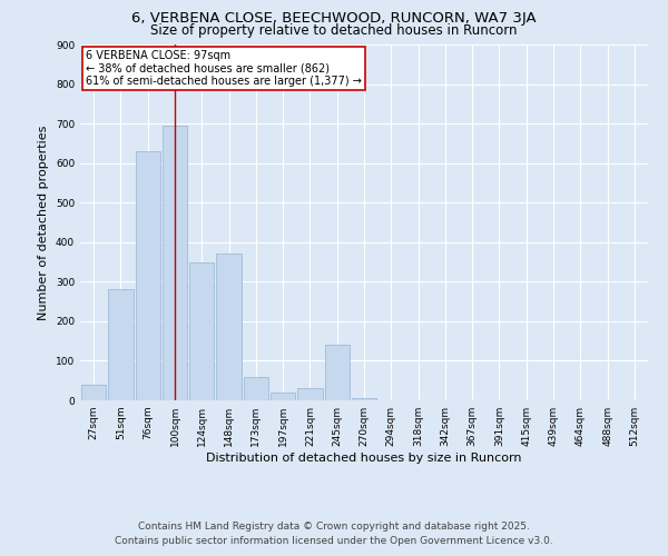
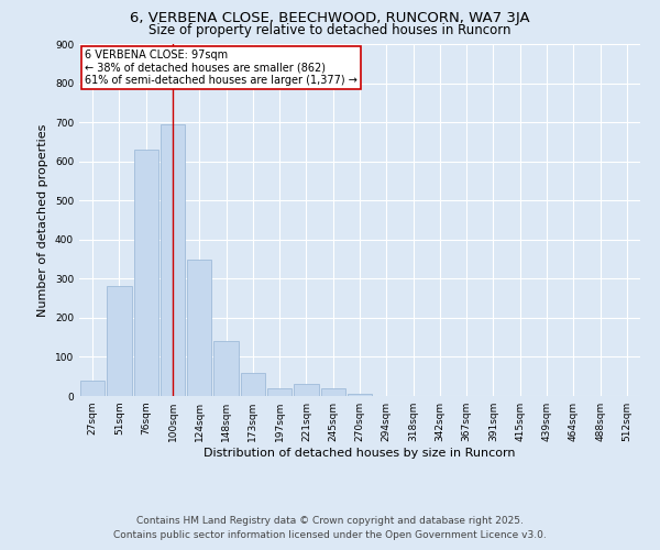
148sqm: 370 -> 140
245sqm: 140 -> 20
